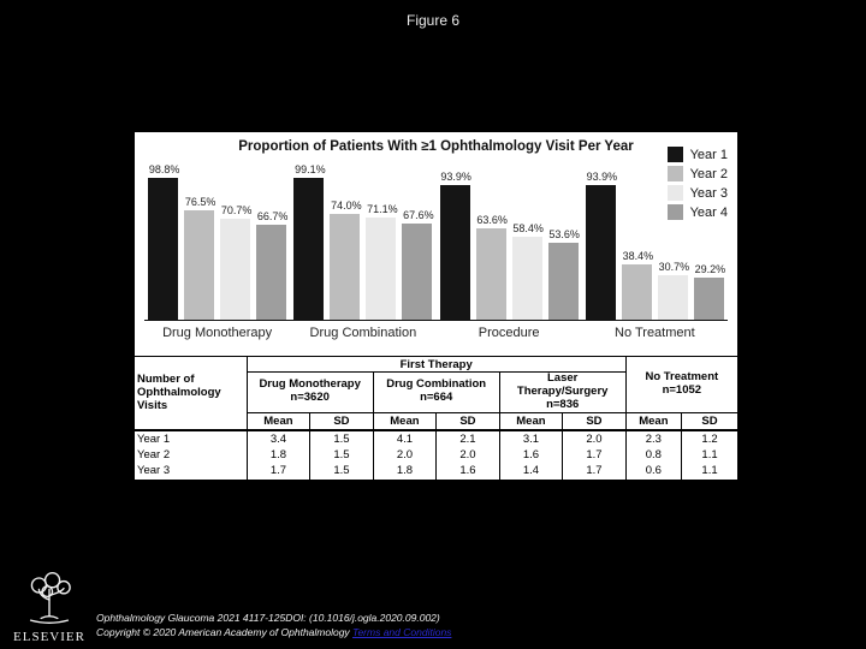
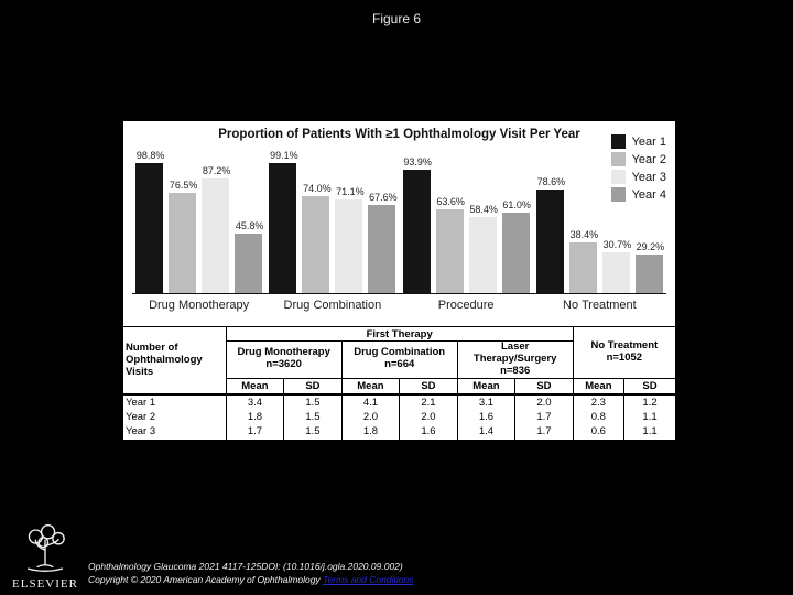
Year 3/Drug Monotherapy: 70.7% -> 87.2%
Year 4/Drug Monotherapy: 66.7% -> 45.8%
Year 4/Procedure: 53.6% -> 61.0%
Year 1/No Treatment: 93.9% -> 78.6%
